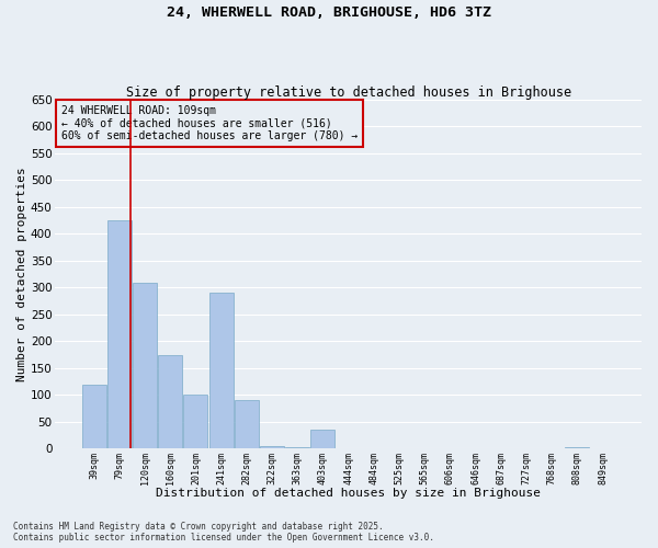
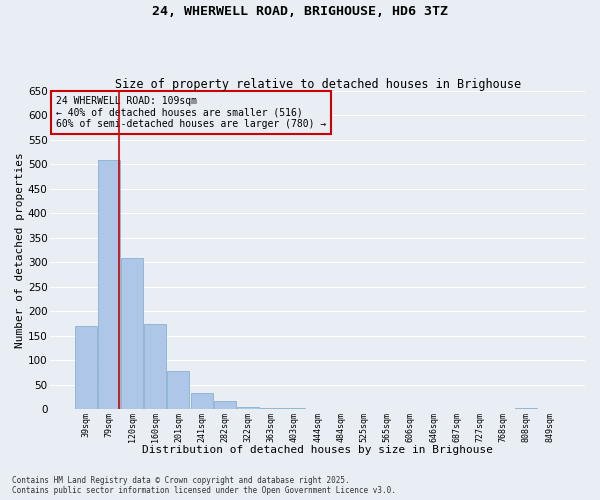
39sqm: 120 -> 170
79sqm: 425 -> 510
201sqm: 100 -> 78
241sqm: 290 -> 33
282sqm: 90 -> 18
403sqm: 35 -> 2
